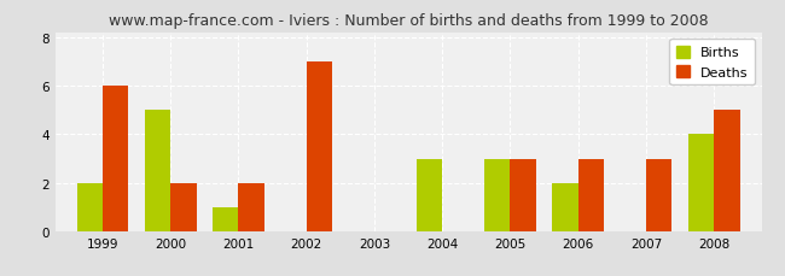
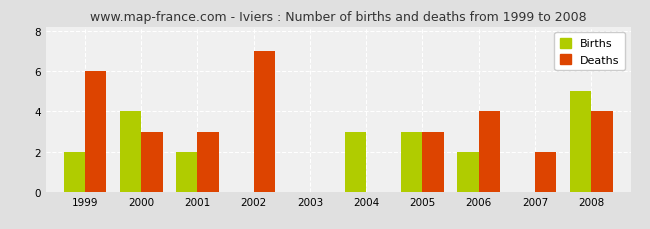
Births/2000: 5 -> 4
Deaths/2000: 2 -> 3
Births/2001: 1 -> 2
Deaths/2001: 2 -> 3
Deaths/2006: 3 -> 4
Deaths/2007: 3 -> 2
Births/2008: 4 -> 5
Deaths/2008: 5 -> 4
